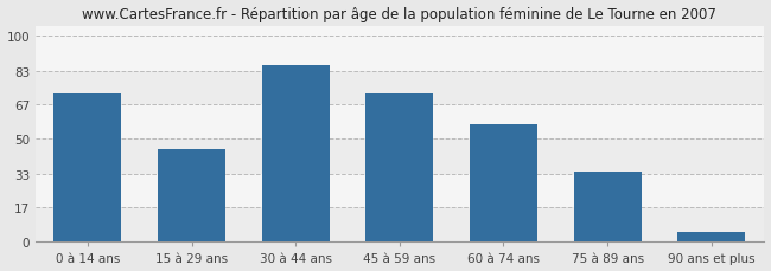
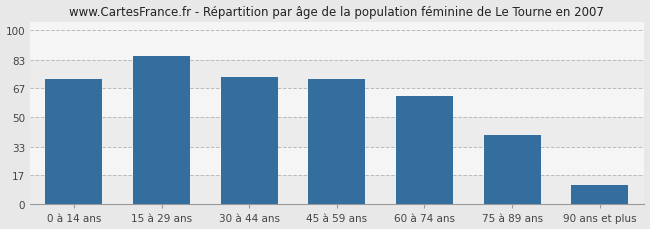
15 à 29 ans: 45 -> 85
30 à 44 ans: 86 -> 73
60 à 74 ans: 57 -> 62
75 à 89 ans: 34 -> 40
90 ans et plus: 5 -> 11
